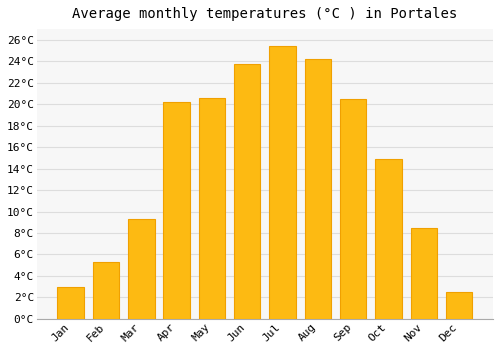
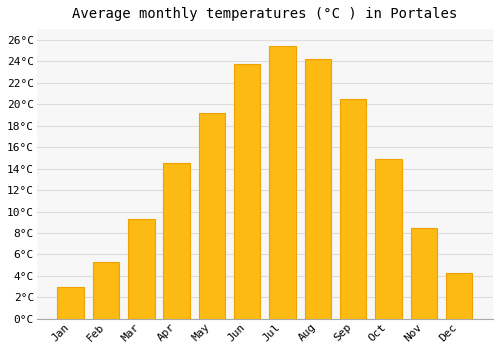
Apr: 20.2°C -> 14.5°C
May: 20.6°C -> 19.2°C
Dec: 2.5°C -> 4.3°C
